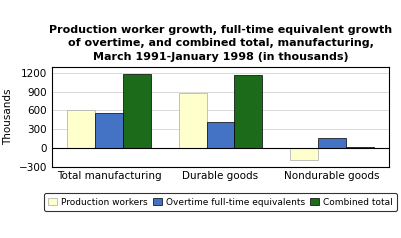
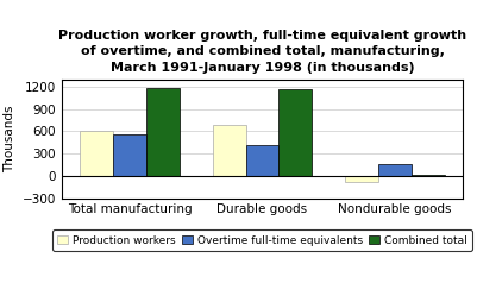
Production workers/Durable goods: 880 -> 680
Production workers/Nondurable goods: -200 -> -80
